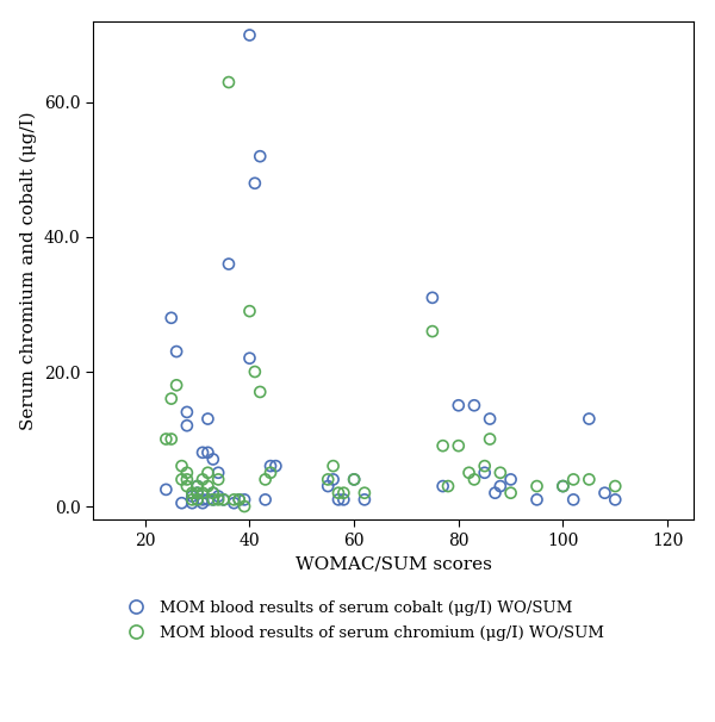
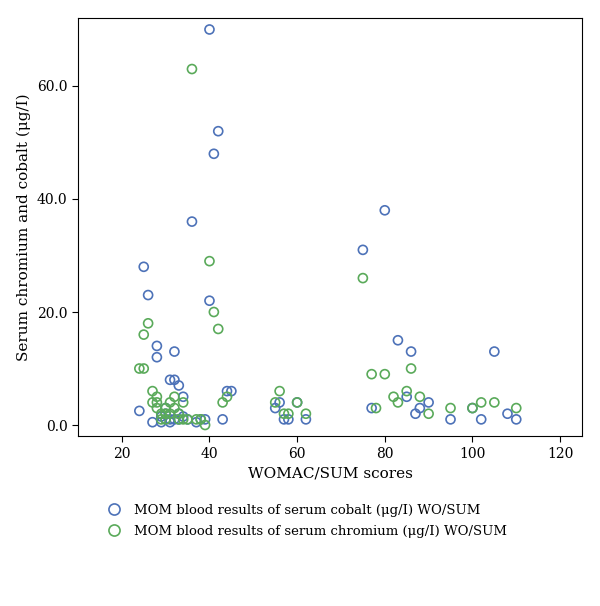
MOM blood results of serum cobalt (μg/I) WO/SUM/80: 15.0 -> 38.0
